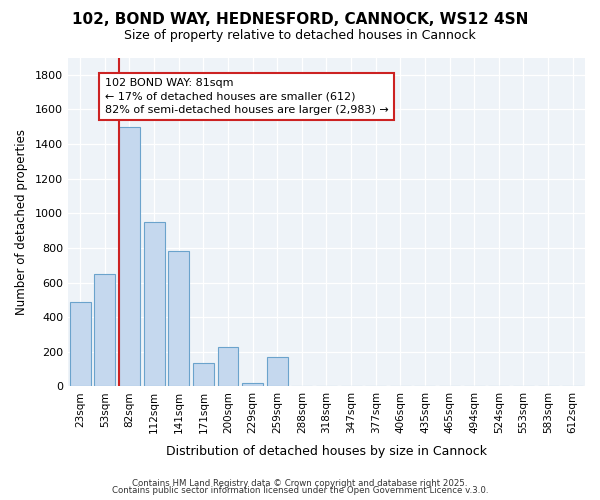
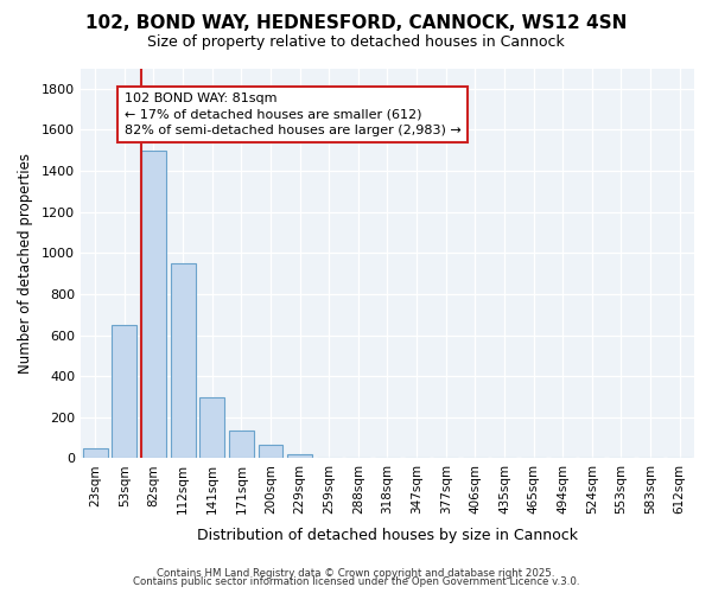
23sqm: 490 -> 50
141sqm: 780 -> 300
200sqm: 230 -> 60
259sqm: 170 -> 0
